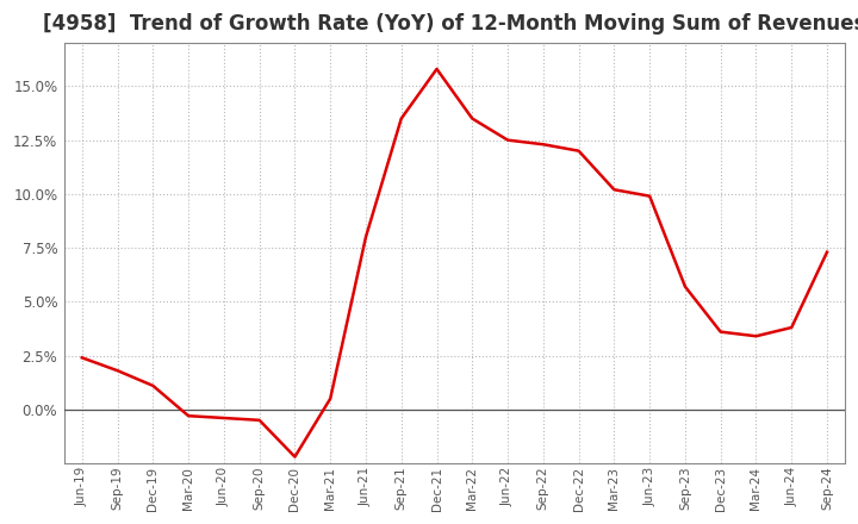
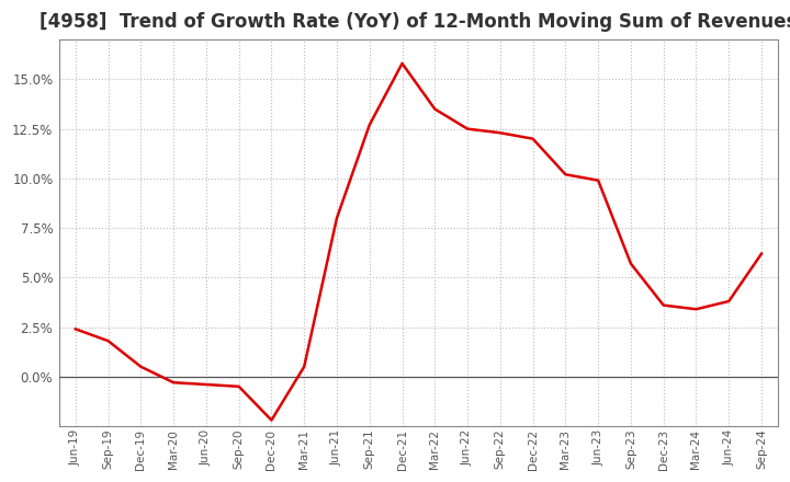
Dec-19: 1.1% -> 0.5%
Sep-21: 13.5% -> 12.7%
Sep-24: 7.3% -> 6.2%
